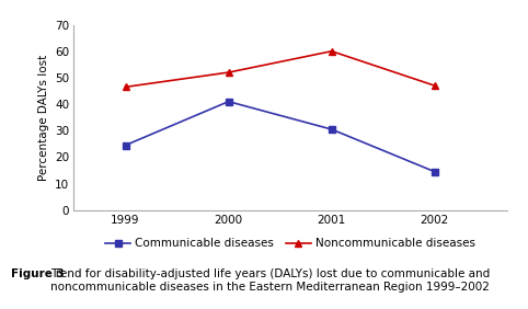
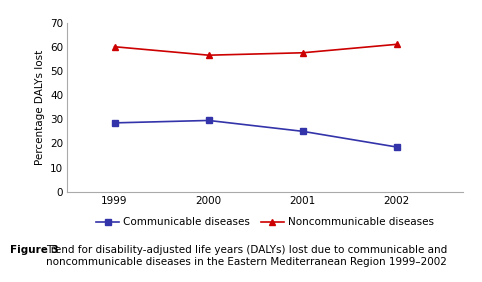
Communicable diseases/1999: 24.5 -> 28.5
Noncommunicable diseases/1999: 46.5 -> 60.0
Communicable diseases/2000: 41.0 -> 29.5
Noncommunicable diseases/2000: 52.0 -> 56.5
Communicable diseases/2001: 30.5 -> 25.0
Noncommunicable diseases/2001: 60.0 -> 57.5
Communicable diseases/2002: 14.5 -> 18.5
Noncommunicable diseases/2002: 47.0 -> 61.0
